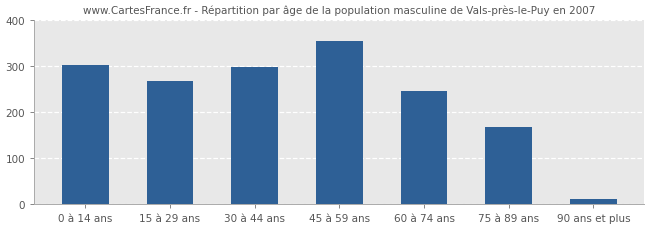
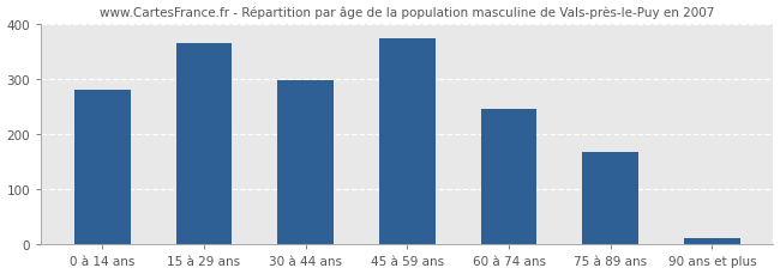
0 à 14 ans: 302 -> 280
15 à 29 ans: 268 -> 365
45 à 59 ans: 354 -> 375
